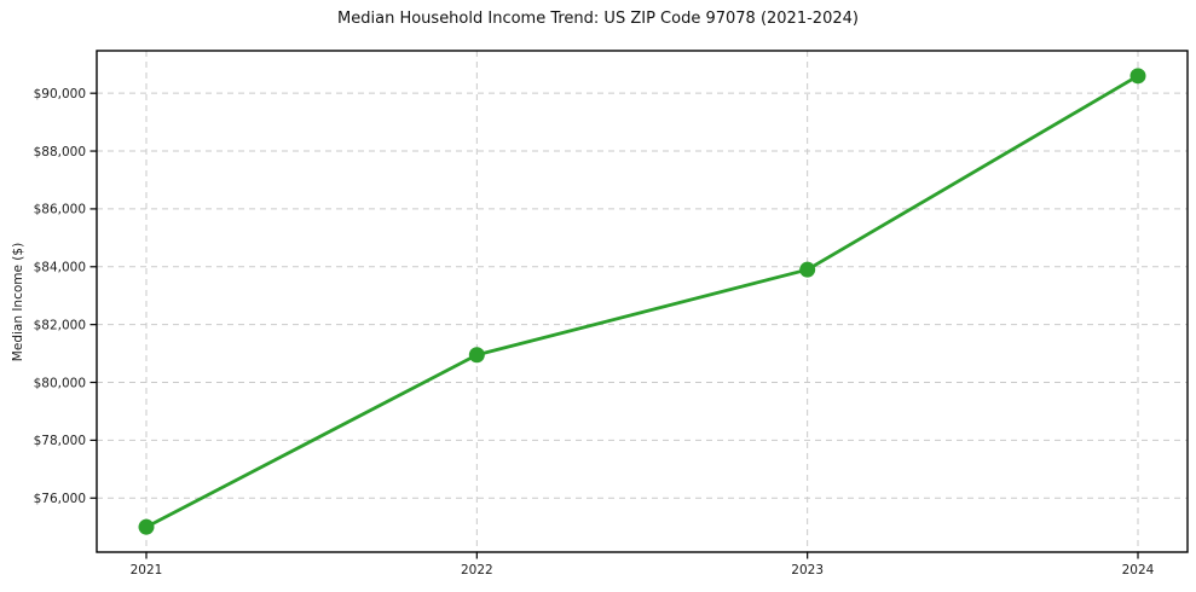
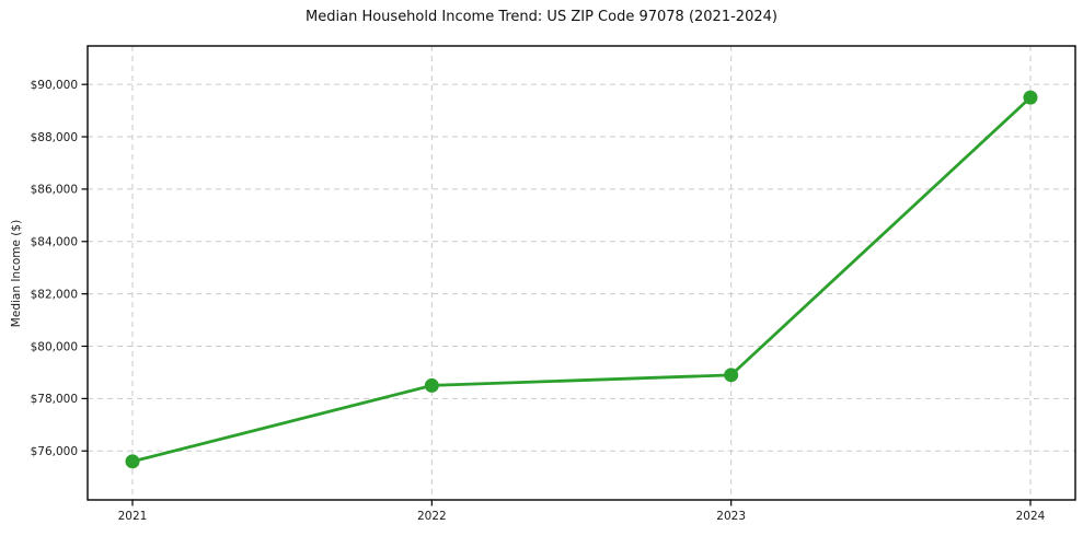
2021: $75000 -> $75600
2022: $81000 -> $78500
2023: $83900 -> $78900
2024: $90600 -> $89500
